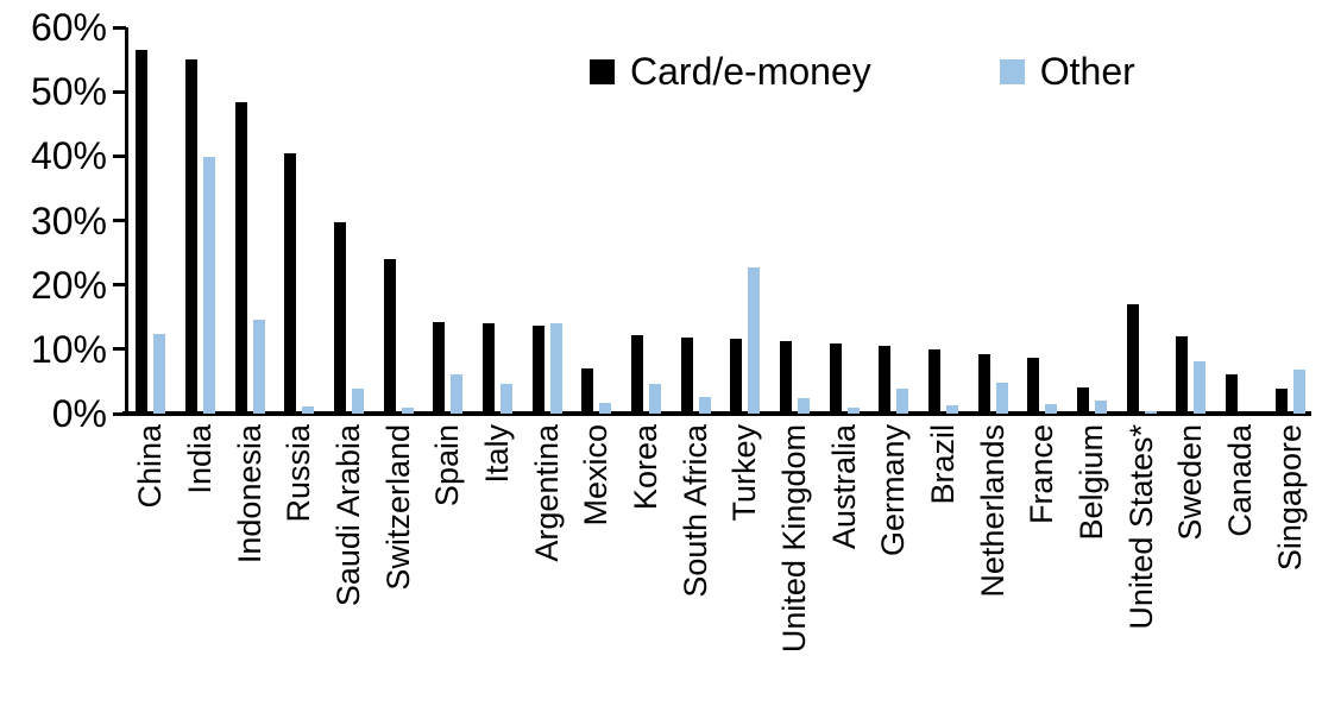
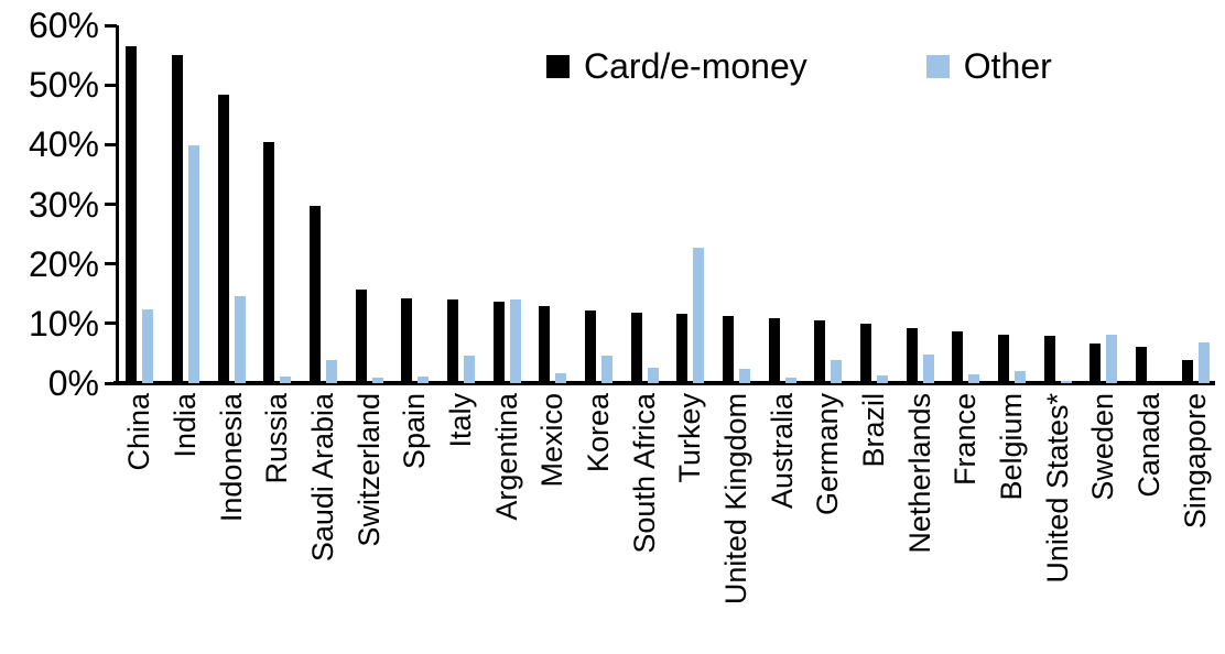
Card/e-money/Switzerland: 24% -> 16%
Other/Spain: 6% -> 1%
Card/e-money/Mexico: 7% -> 13%
Card/e-money/Belgium: 4% -> 8%
Card/e-money/United States*: 17% -> 8%
Card/e-money/Sweden: 12% -> 7%
